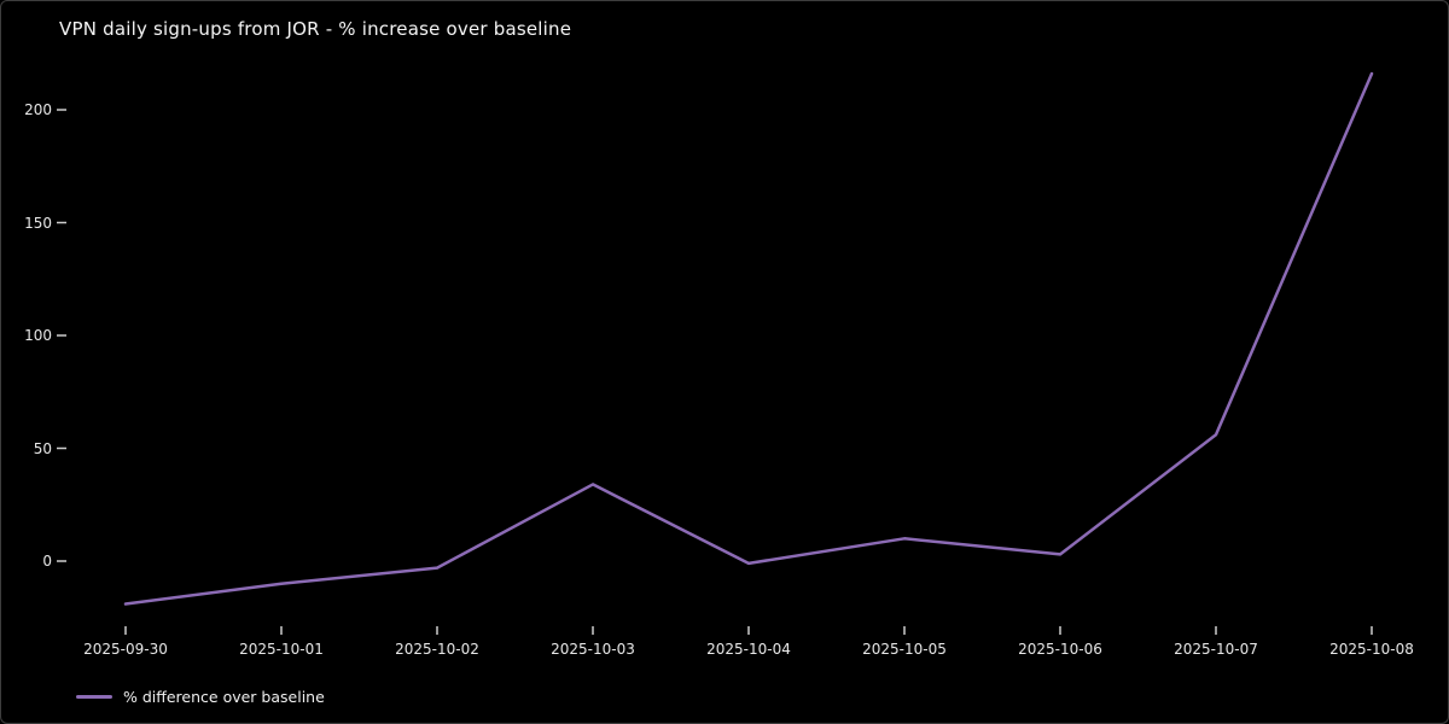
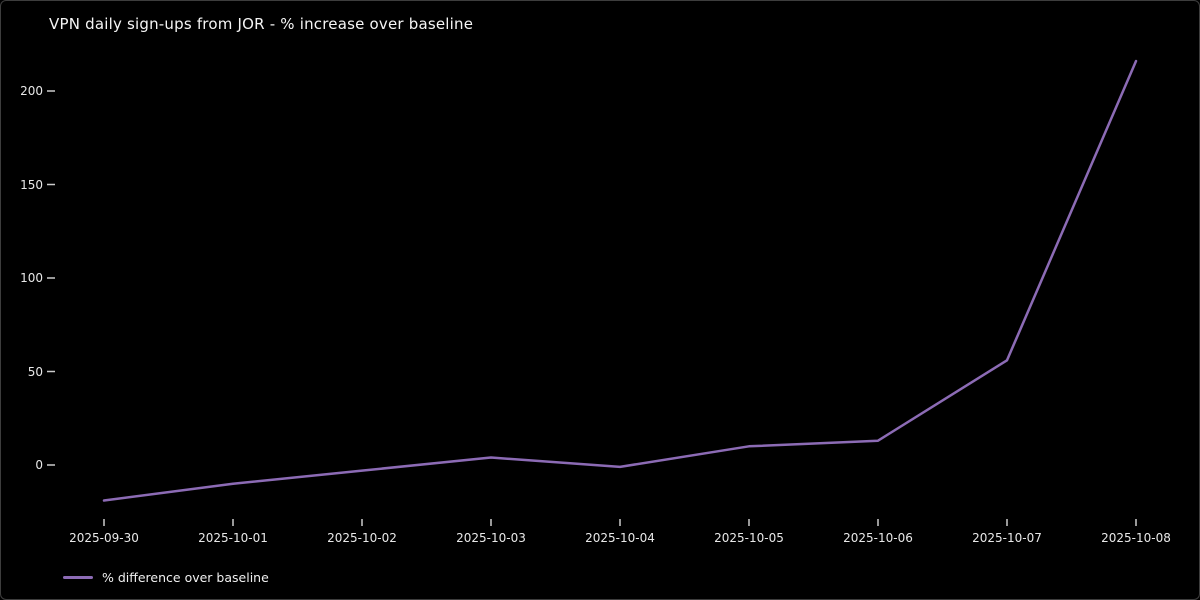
2025-10-03: 34 -> 4
2025-10-06: 3 -> 13
